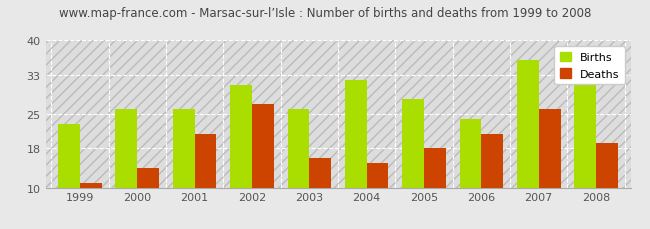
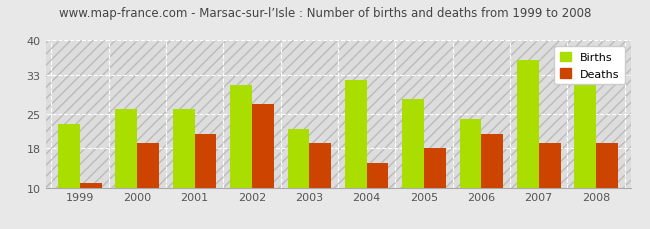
Deaths/2000: 14 -> 19
Births/2003: 26 -> 22
Deaths/2003: 16 -> 19
Deaths/2007: 26 -> 19
